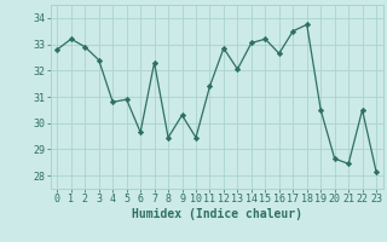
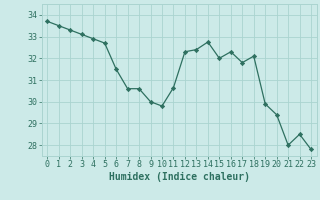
0: 32.80 -> 33.70
1: 33.20 -> 33.50
2: 32.90 -> 33.30
3: 32.40 -> 33.10
4: 30.80 -> 32.90
5: 30.90 -> 32.70
6: 29.65 -> 31.50
7: 32.30 -> 30.60
8: 29.45 -> 30.60
9: 30.30 -> 30.00
10: 29.45 -> 29.80
11: 31.40 -> 30.65
12: 32.85 -> 32.30
13: 32.05 -> 32.40
14: 33.05 -> 32.75
15: 33.20 -> 32.00
16: 32.65 -> 32.30
17: 33.50 -> 31.80
18: 33.75 -> 32.10
19: 30.50 -> 29.90
20: 28.65 -> 29.40
21: 28.45 -> 28.00
22: 30.50 -> 28.50
23: 28.15 -> 27.80
